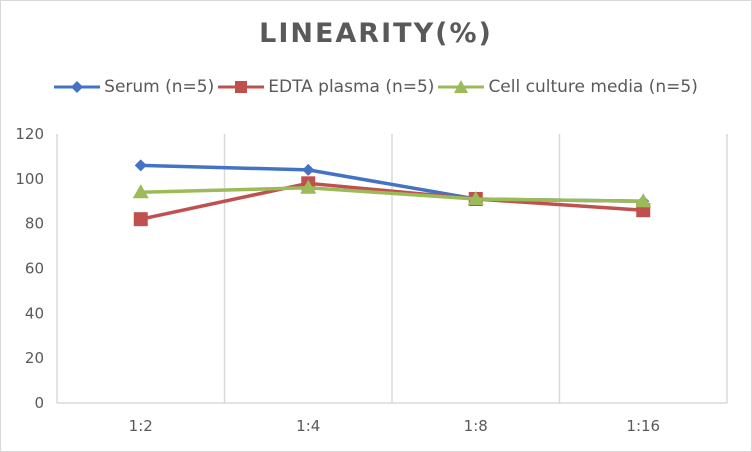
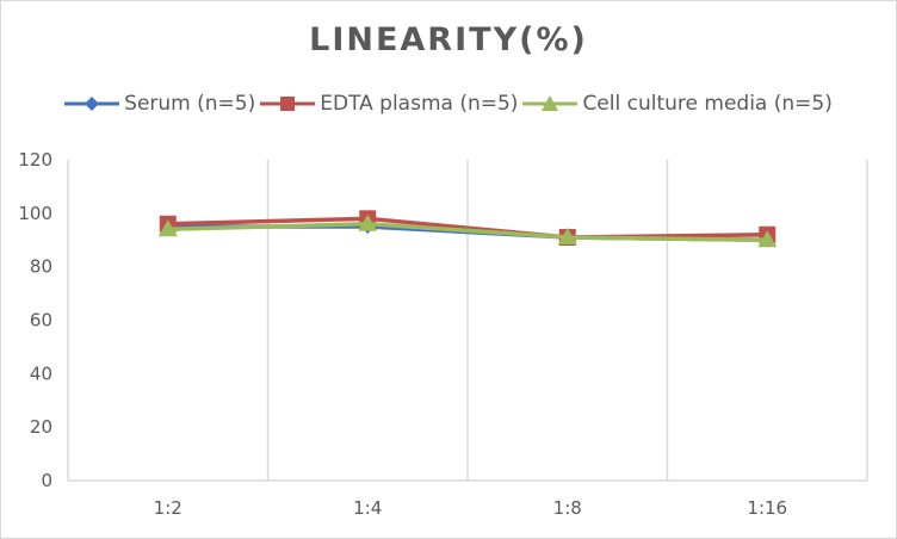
Serum (n=5)/1:2: 106 -> 95
EDTA plasma (n=5)/1:2: 82 -> 96
Serum (n=5)/1:4: 104 -> 95
EDTA plasma (n=5)/1:16: 86 -> 92
